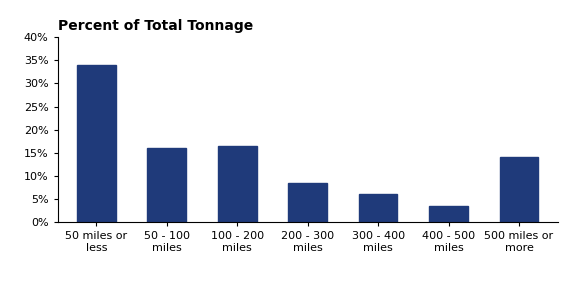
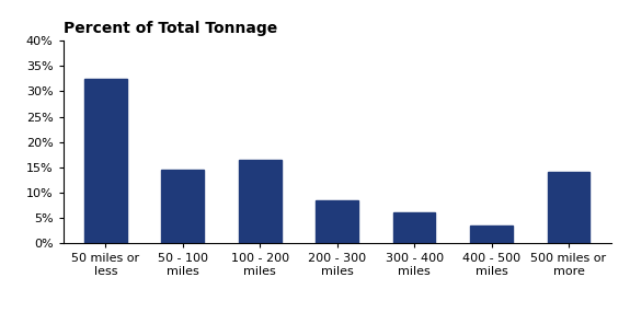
50 miles or less: 34.0% -> 32.5%
50 - 100 miles: 16.0% -> 14.5%
